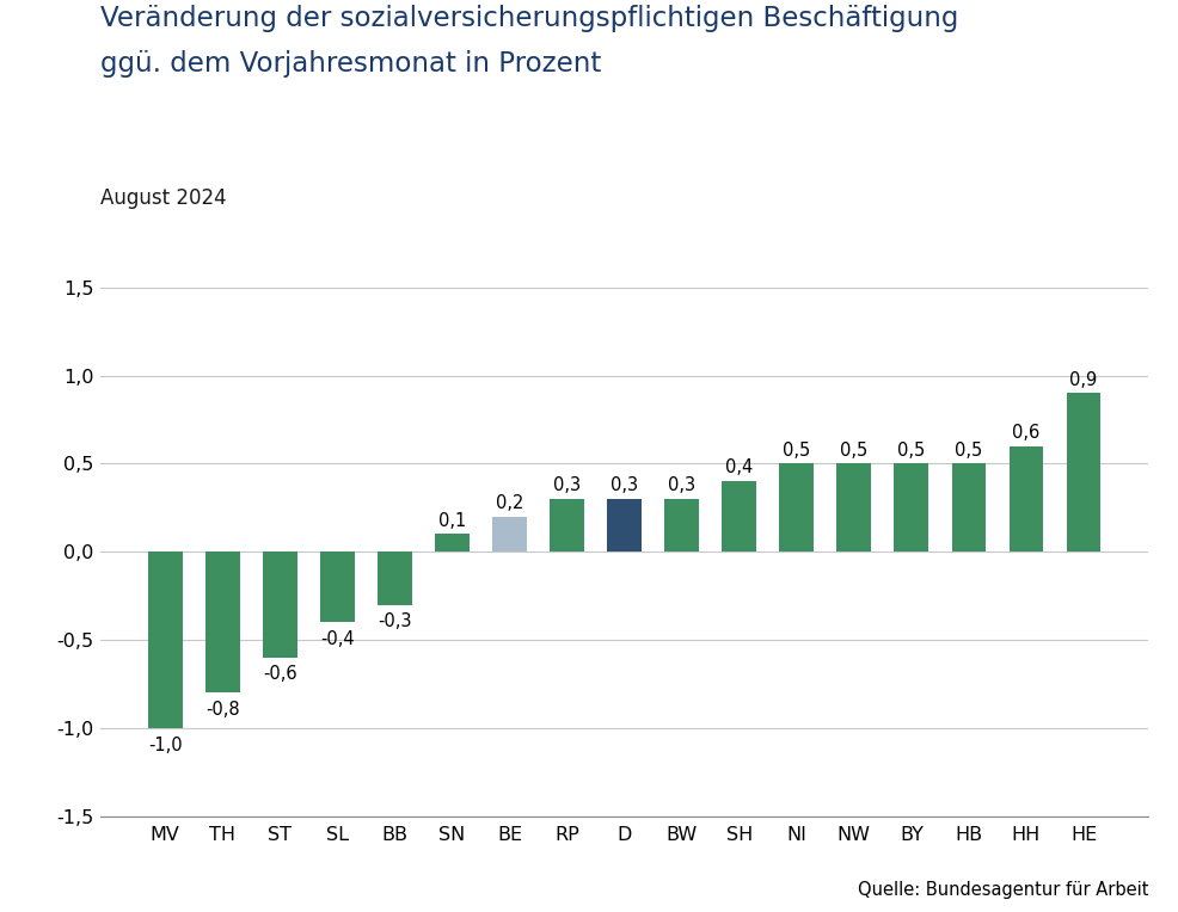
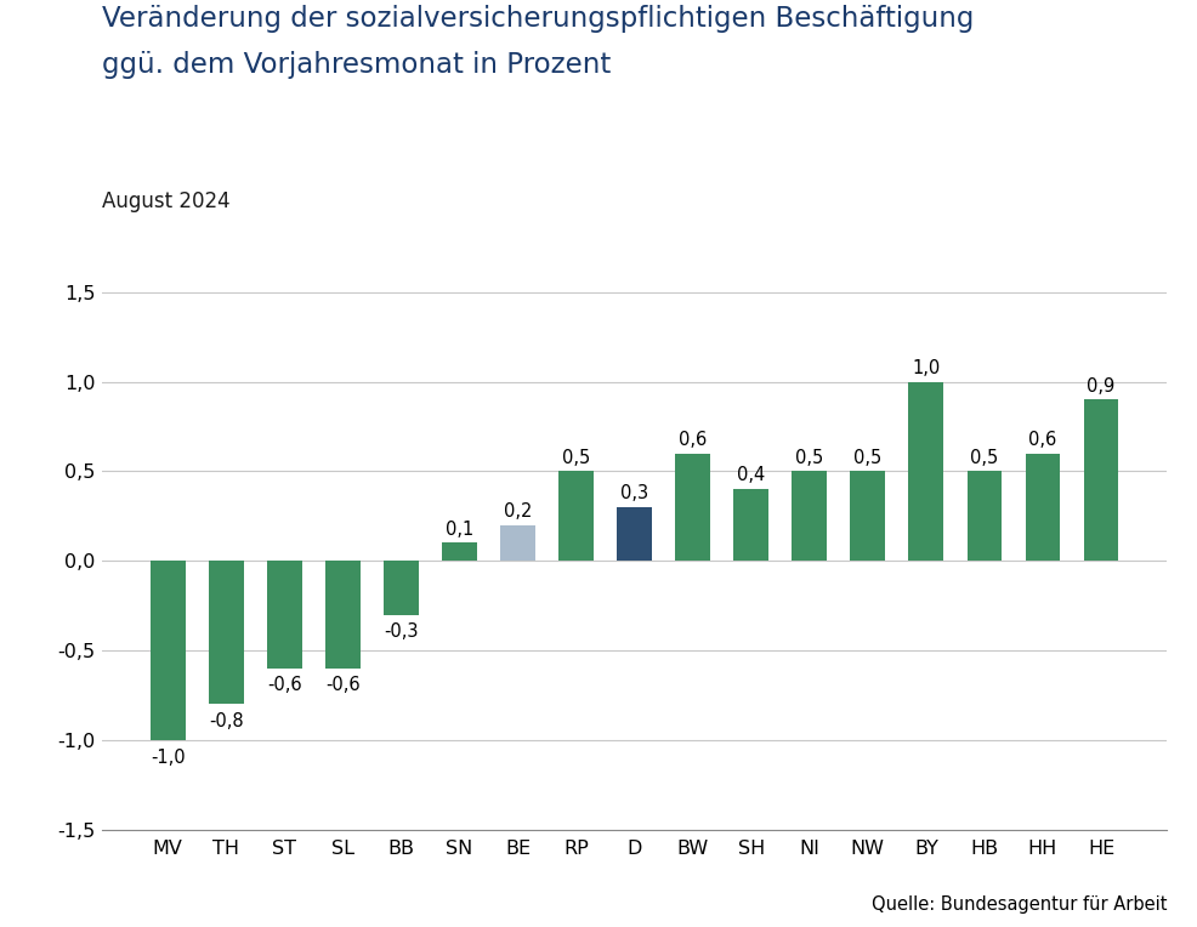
SL: -0,4 -> -0,6
RP: 0,3 -> 0,5
BW: 0,3 -> 0,6
BY: 0,5 -> 1,0
